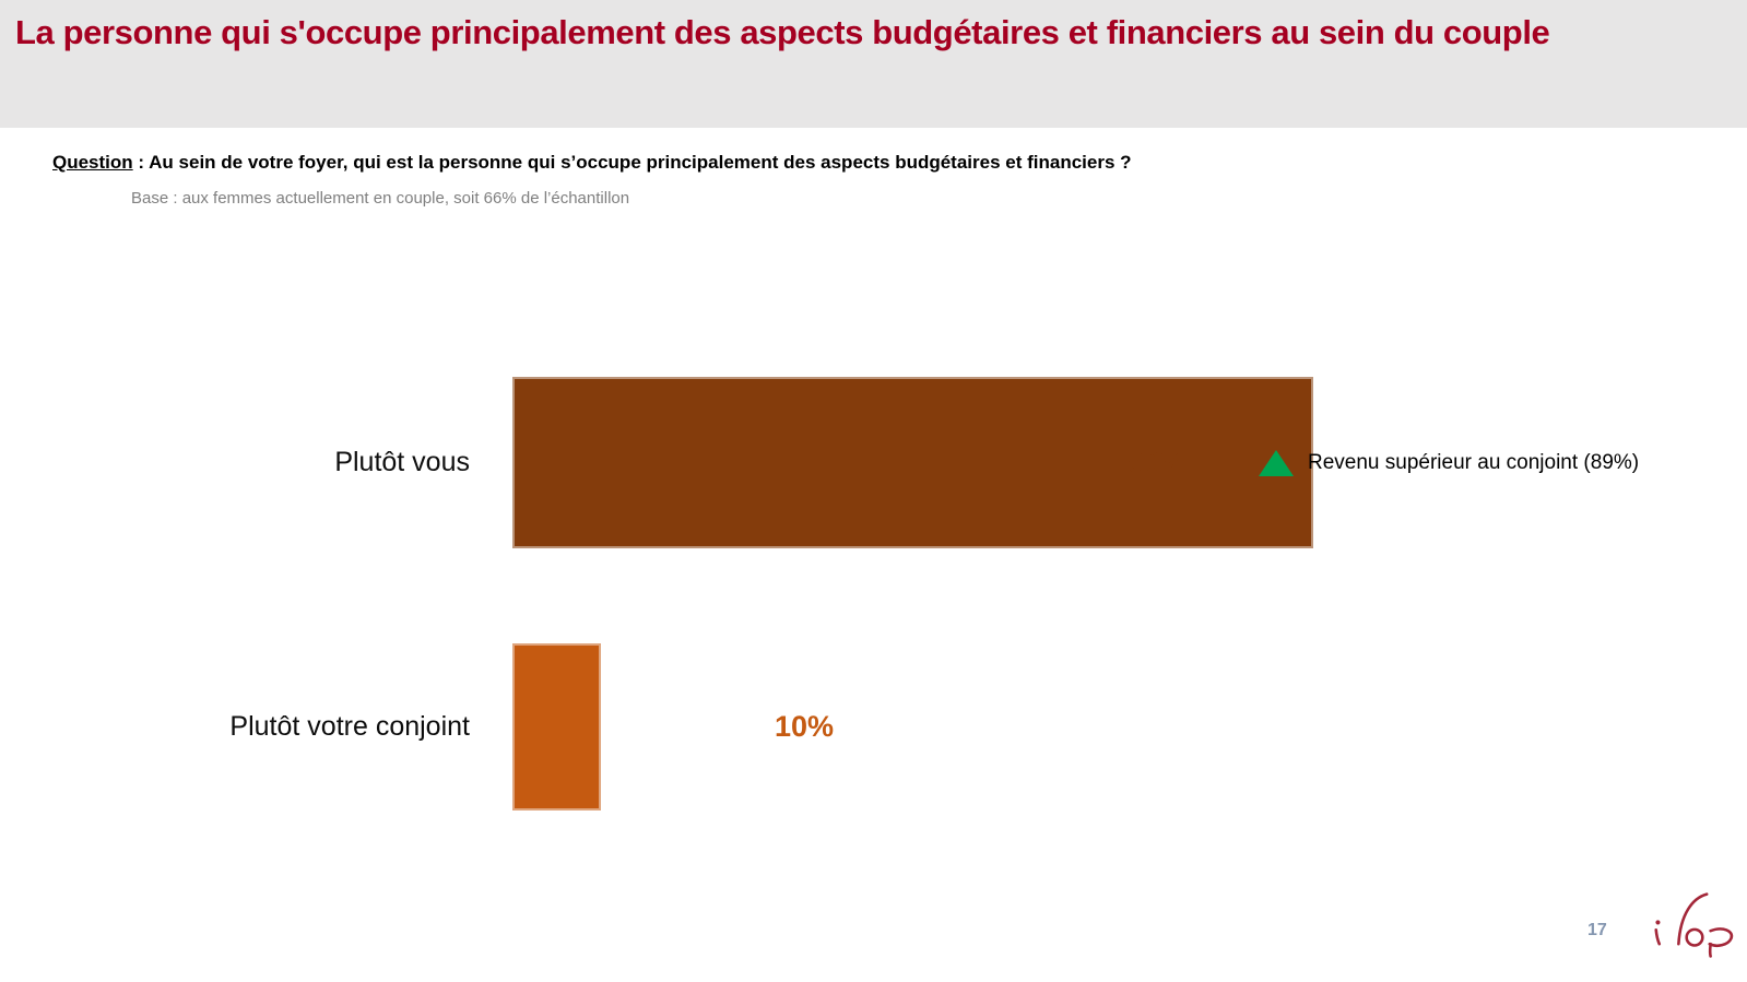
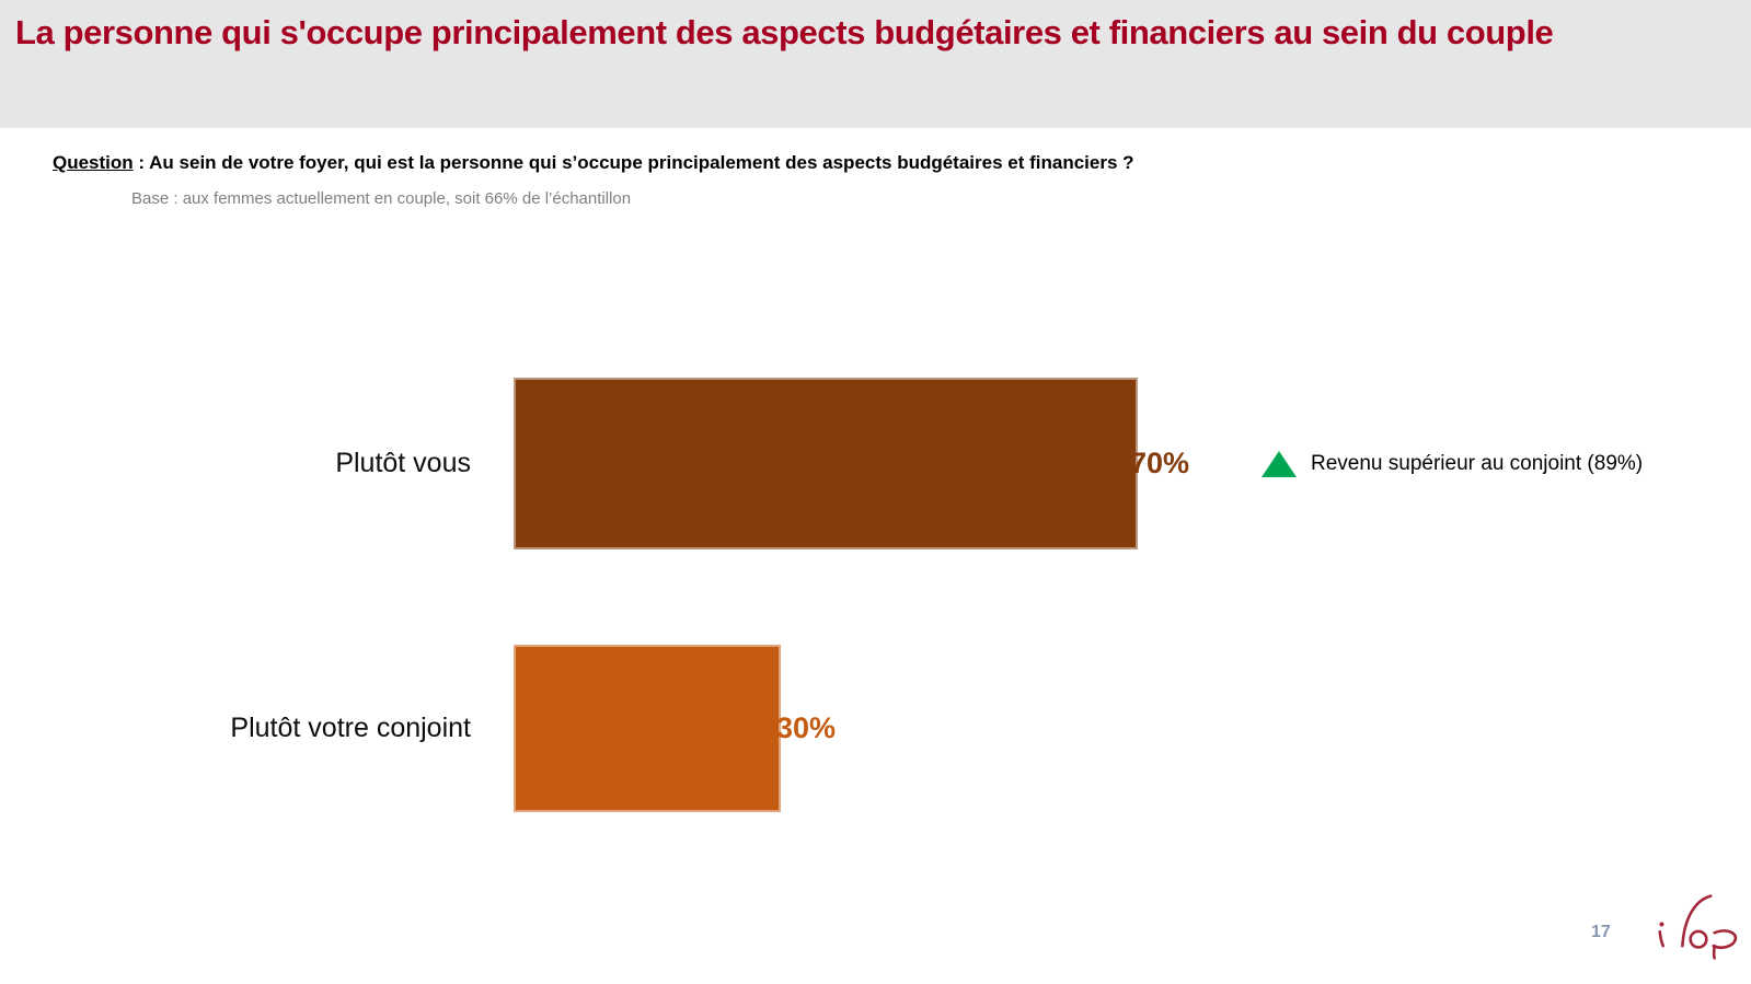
Plutôt vous: 90% -> 70%
Plutôt votre conjoint: 10% -> 30%
